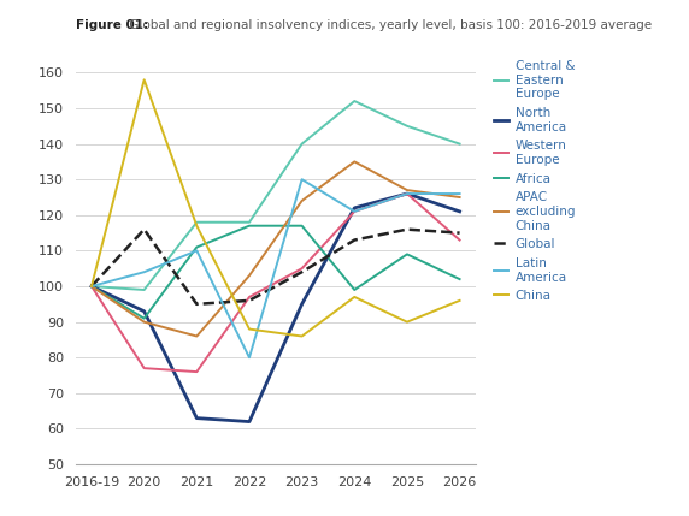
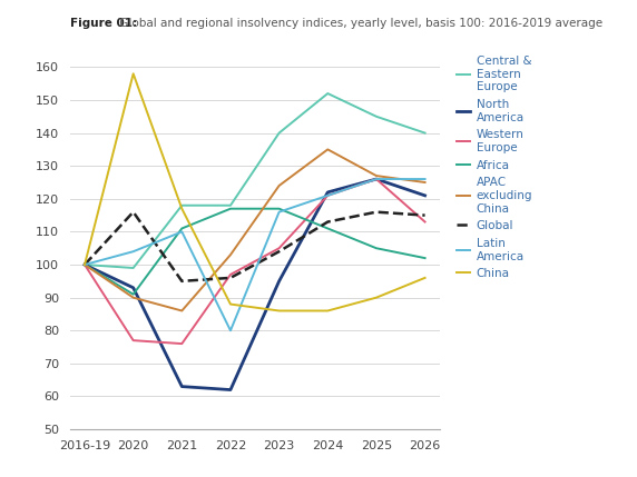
Latin America/2023: 130 -> 116
Africa/2024: 99 -> 111
China/2024: 97 -> 86
Africa/2025: 109 -> 105
